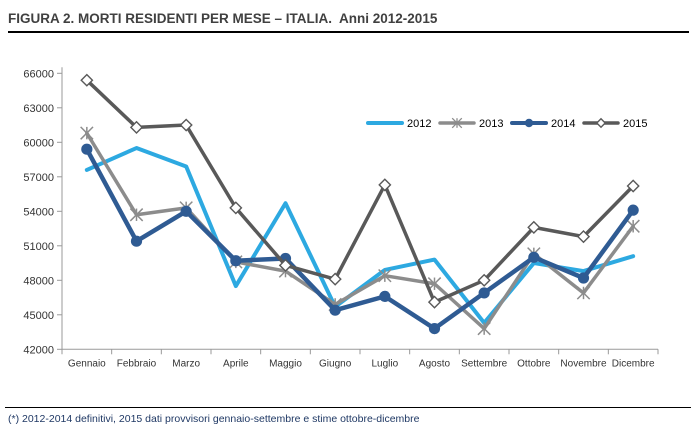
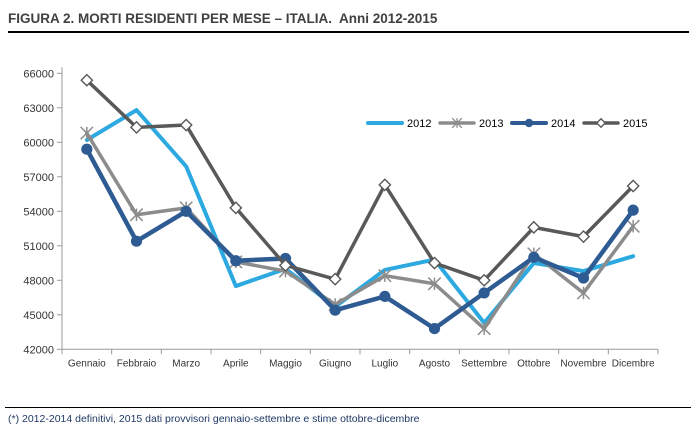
2012/Gennaio: 57600 -> 60200
2012/Febbraio: 59500 -> 62800
2012/Maggio: 54700 -> 49000
2015/Agosto: 46100 -> 49500
